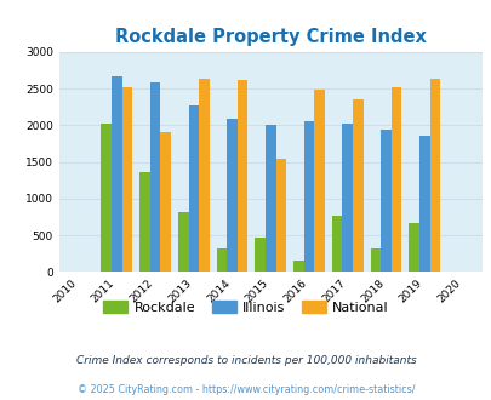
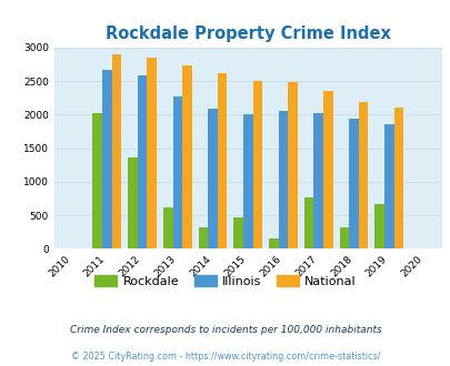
National/2011: 2520 -> 2900
National/2012: 1900 -> 2850
Rockdale/2013: 820 -> 610
National/2013: 2640 -> 2740
National/2015: 1540 -> 2500
National/2018: 2520 -> 2180
National/2019: 2640 -> 2100
